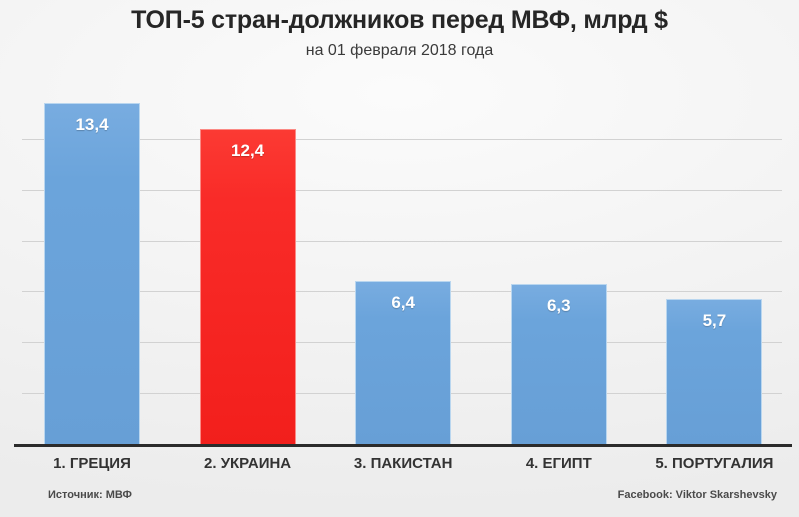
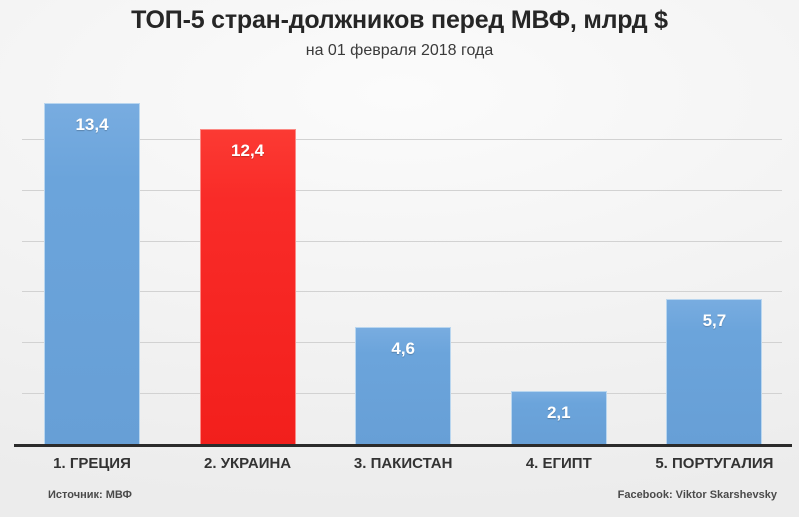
3. ПАКИСТАН: 6,4 -> 4,6
4. ЕГИПТ: 6,3 -> 2,1
